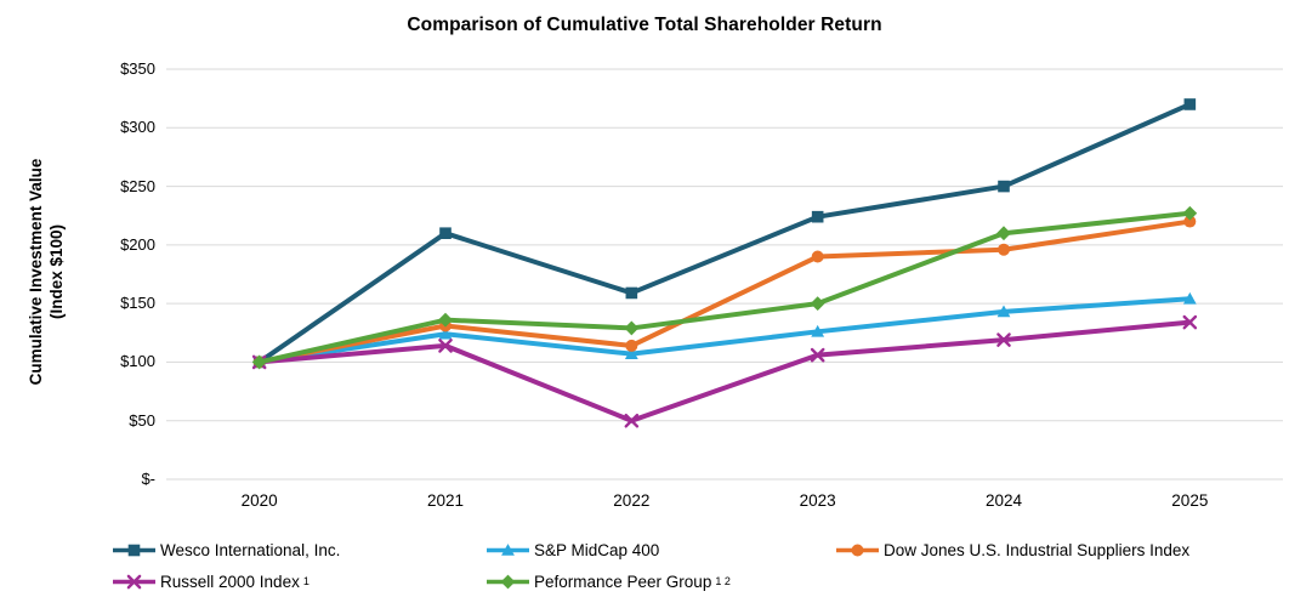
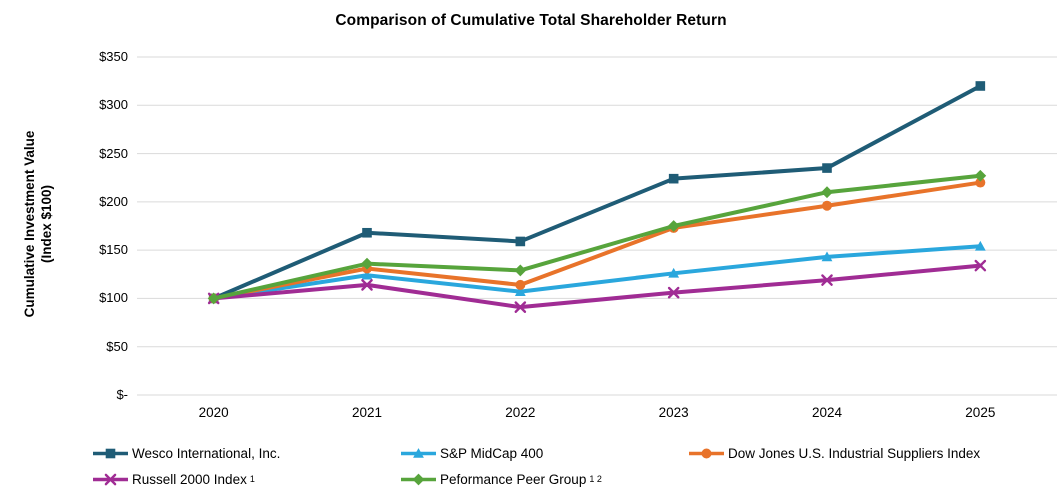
Wesco International, Inc./2021: $210 -> $170
Russell 2000 Index/2022: $50 -> $90
Dow Jones U.S. Industrial Suppliers Index/2023: $190 -> $170
Peformance Peer Group/2023: $150 -> $180
Wesco International, Inc./2024: $250 -> $240
